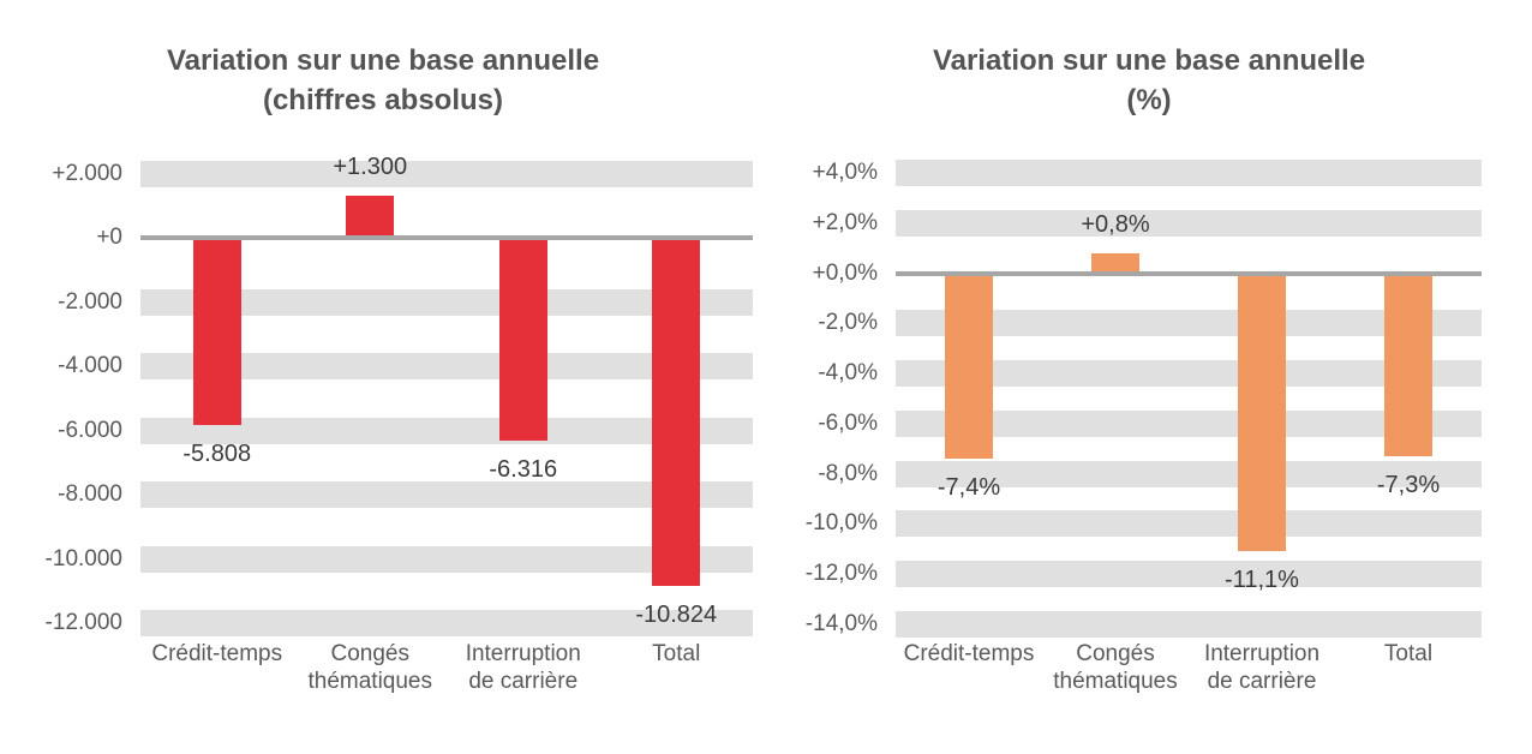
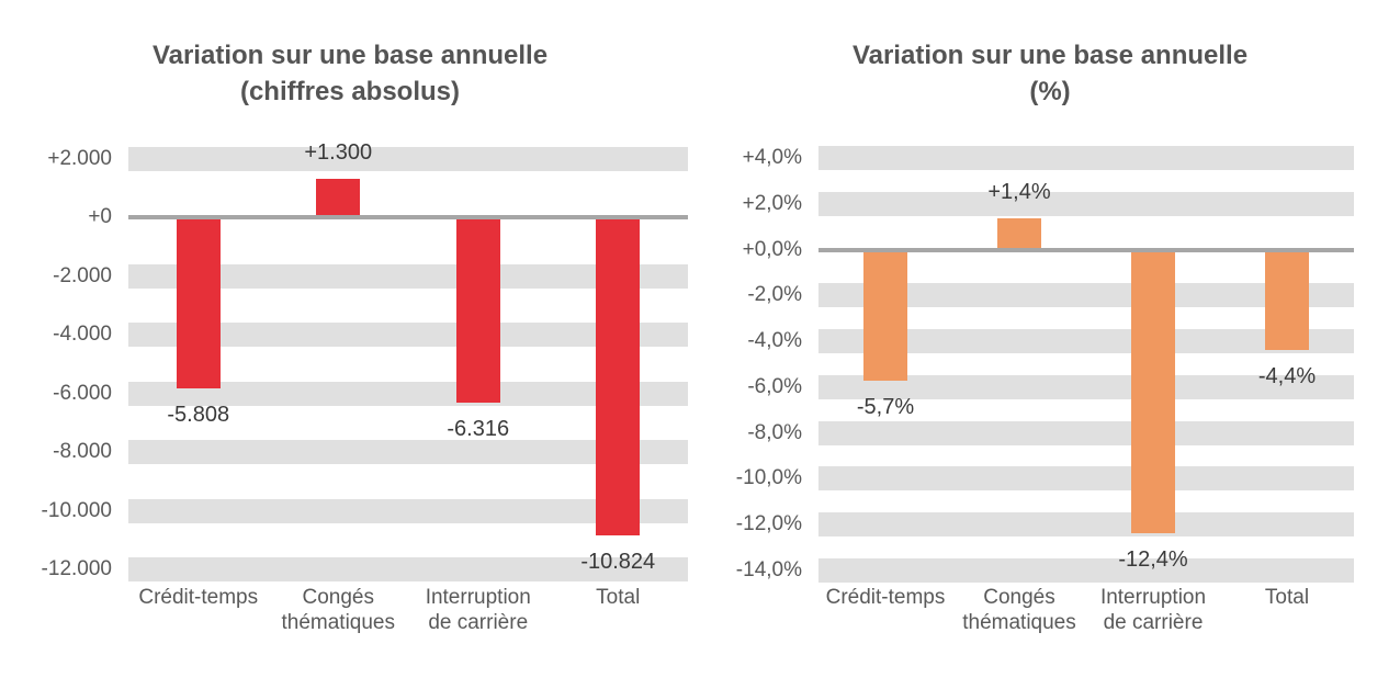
Variation sur une base annuelle (%)/Crédit-temps: -7,4% -> -5,7%
Variation sur une base annuelle (%)/Congés thématiques: +0,8% -> +1,4%
Variation sur une base annuelle (%)/Interruption de carrière: -11,1% -> -12,4%
Variation sur une base annuelle (%)/Total: -7,3% -> -4,4%
